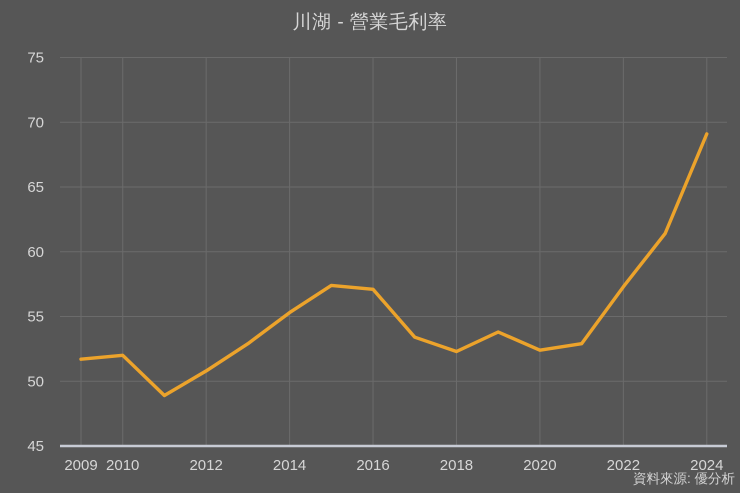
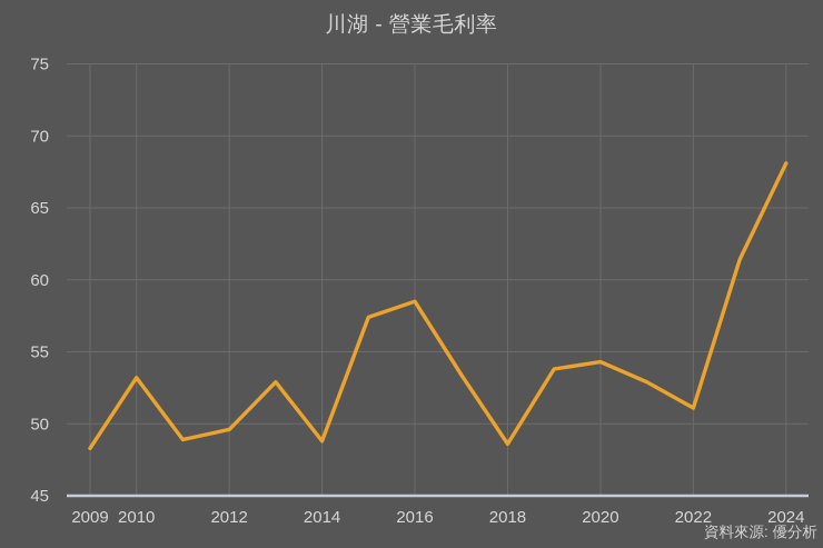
2009: 51.7 -> 48.3
2010: 52.0 -> 53.2
2012: 50.8 -> 49.6
2014: 55.3 -> 48.8
2016: 57.1 -> 58.5
2018: 52.3 -> 48.6
2020: 52.4 -> 54.3
2022: 57.3 -> 51.1
2024: 69.1 -> 68.1
